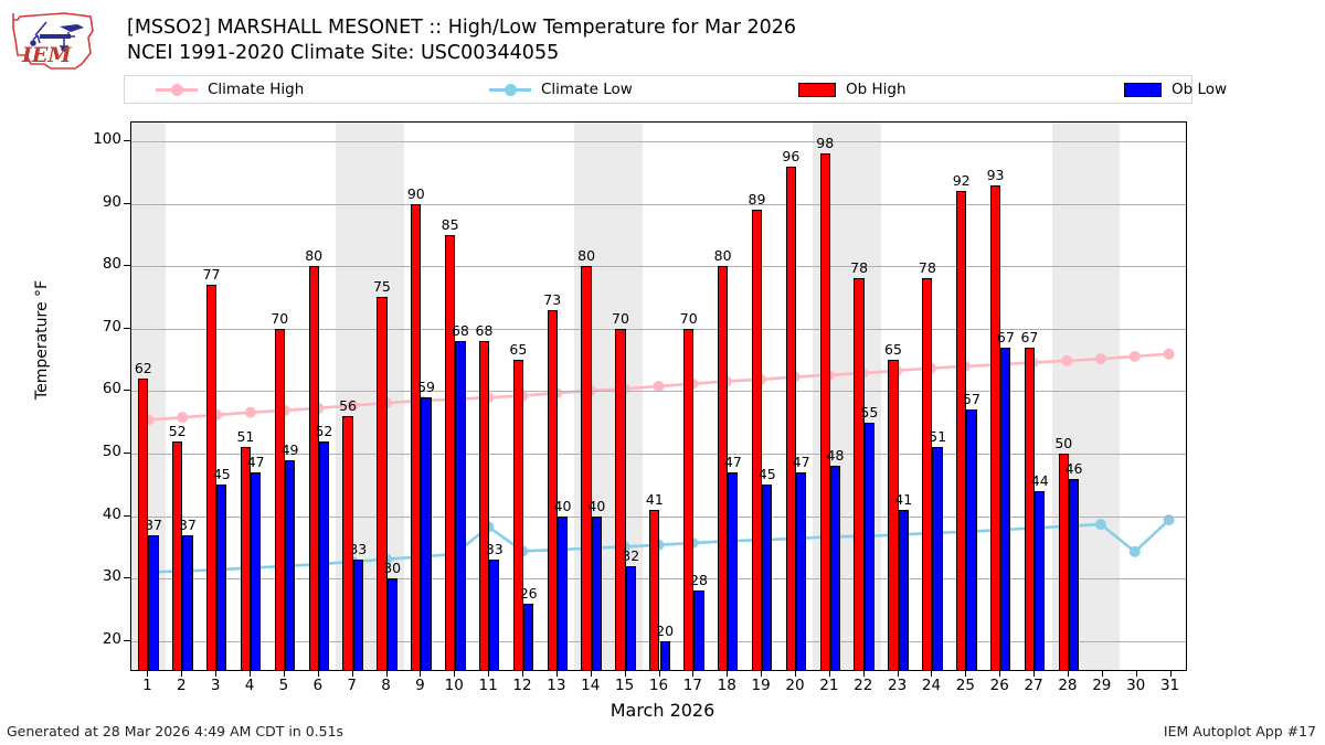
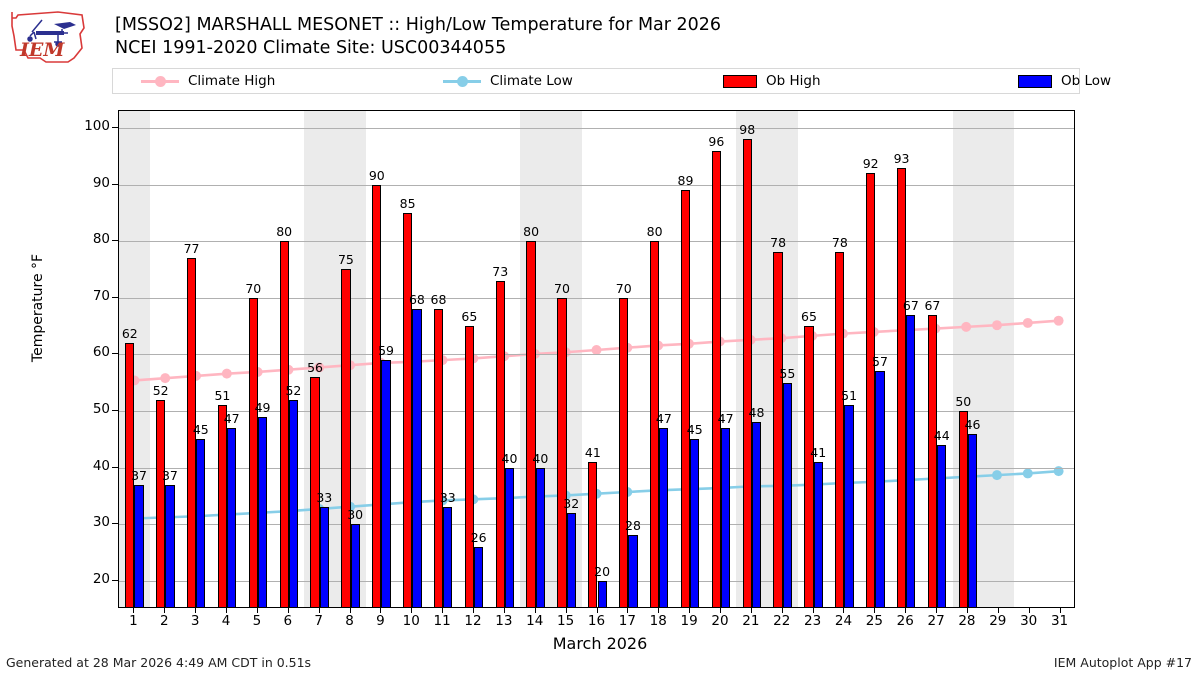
Climate Low/11: 38 -> 34
Climate Low/30: 34 -> 39
